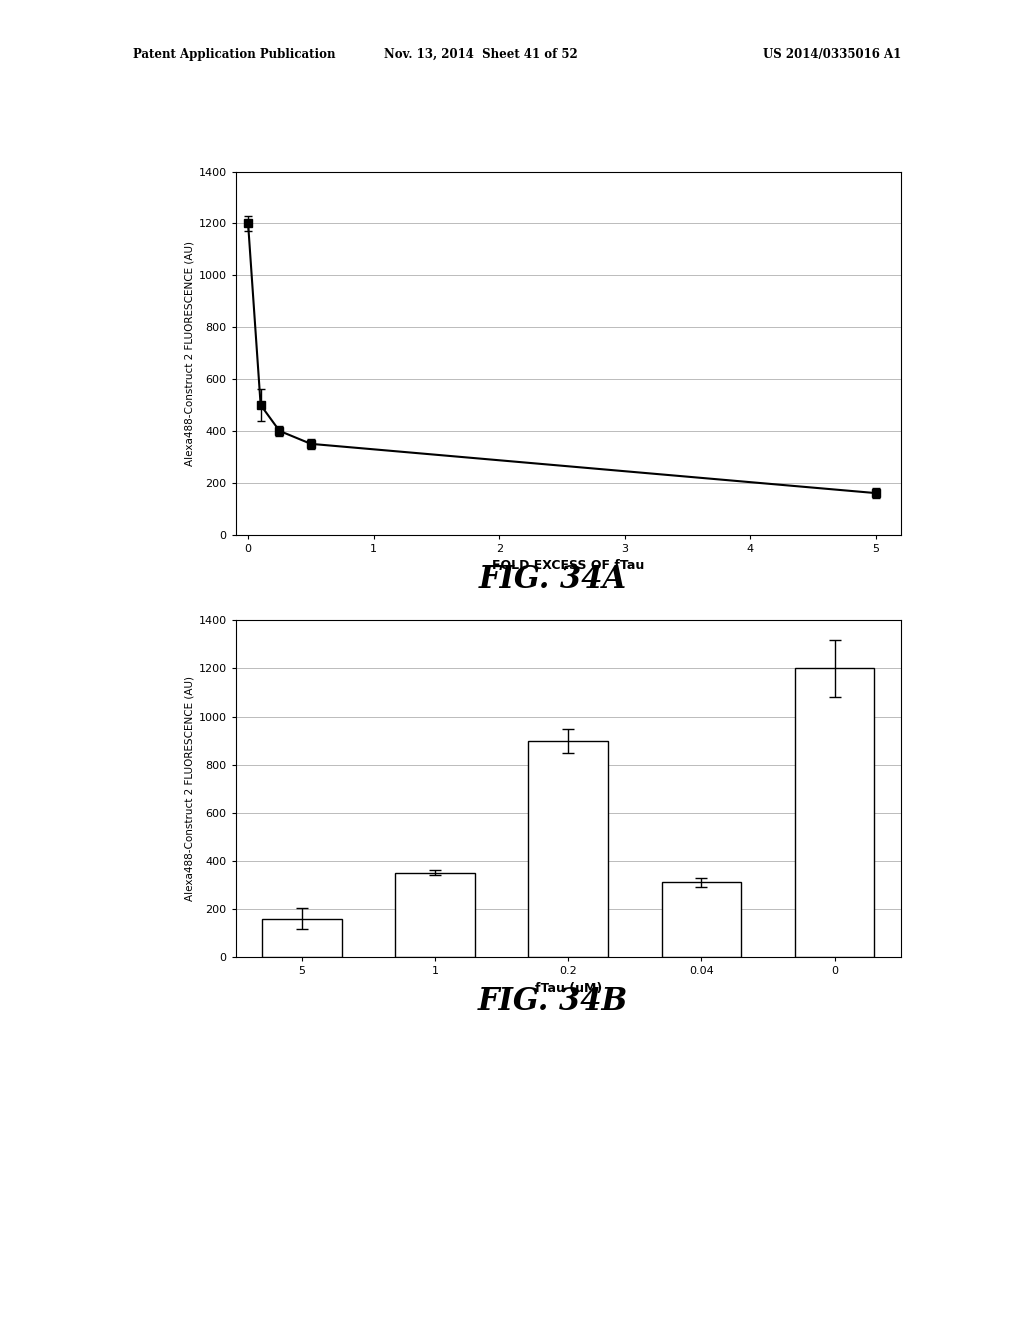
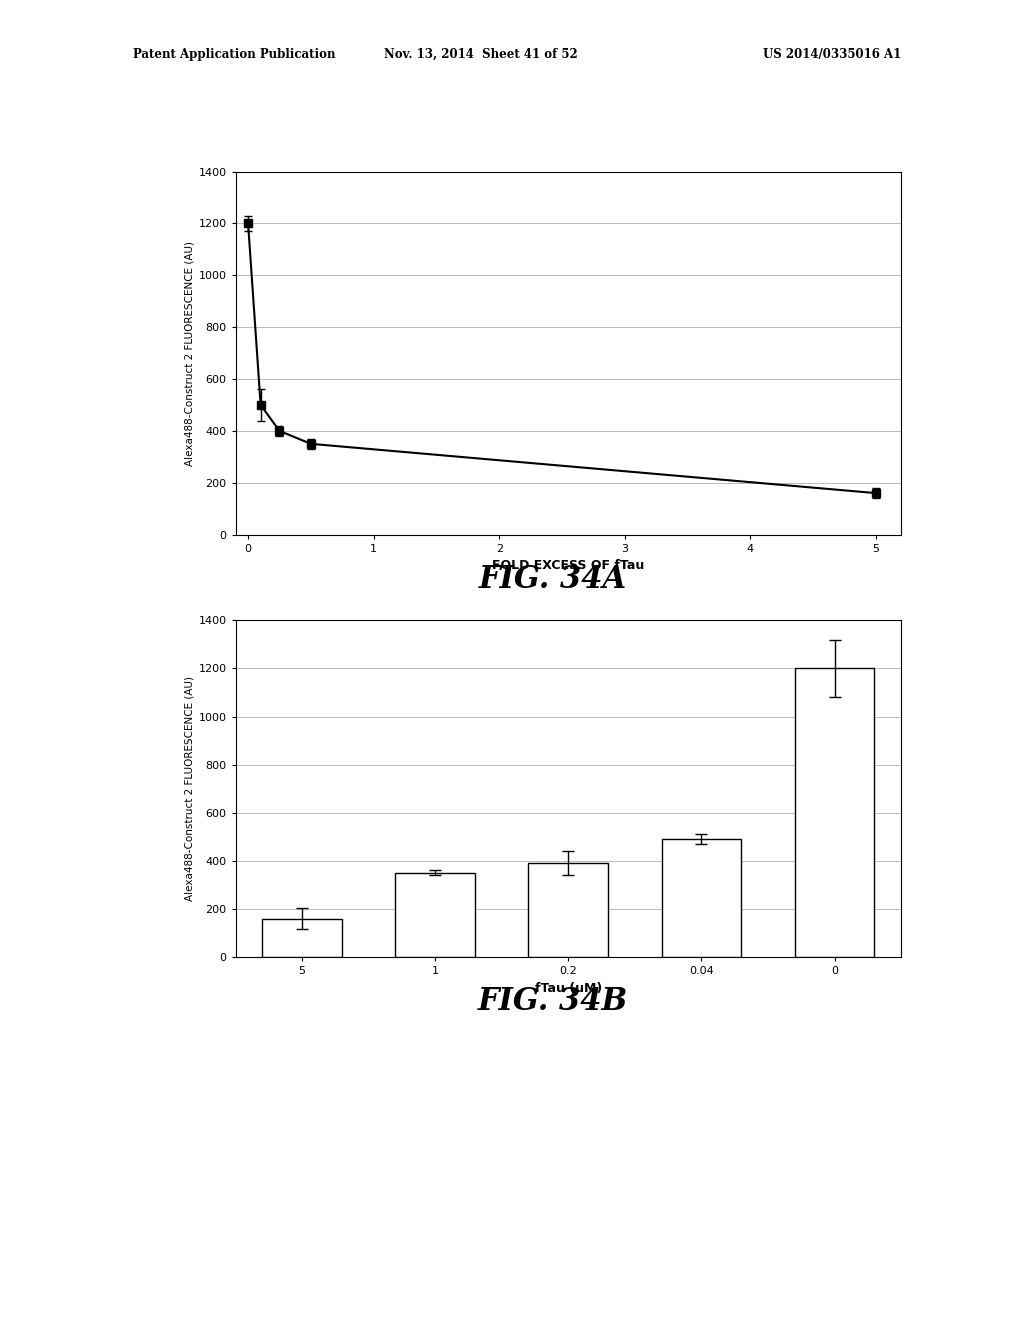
0.2: 900 -> 390
0.04: 310 -> 490
